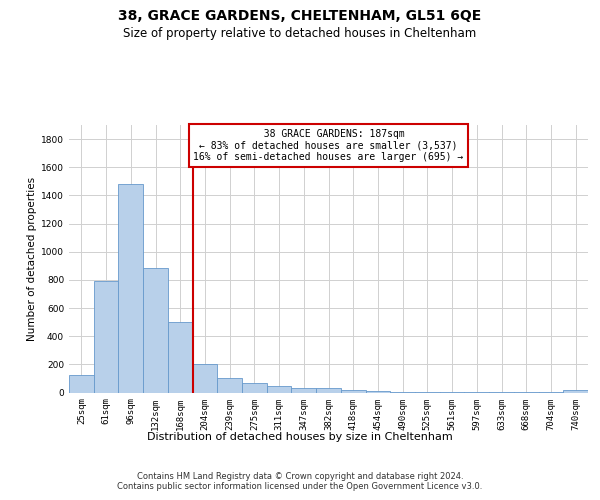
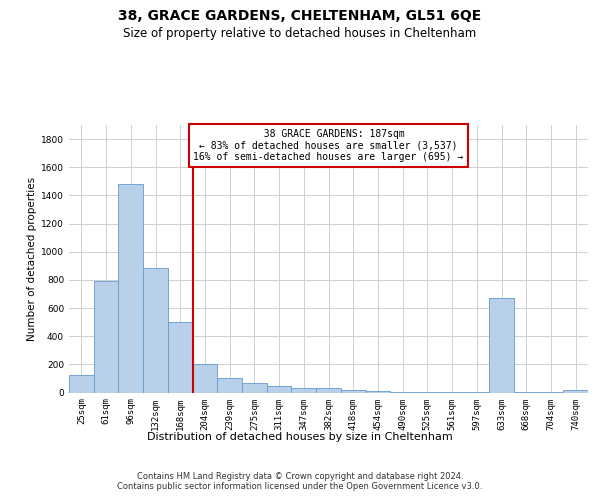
633sqm: 0 -> 670
